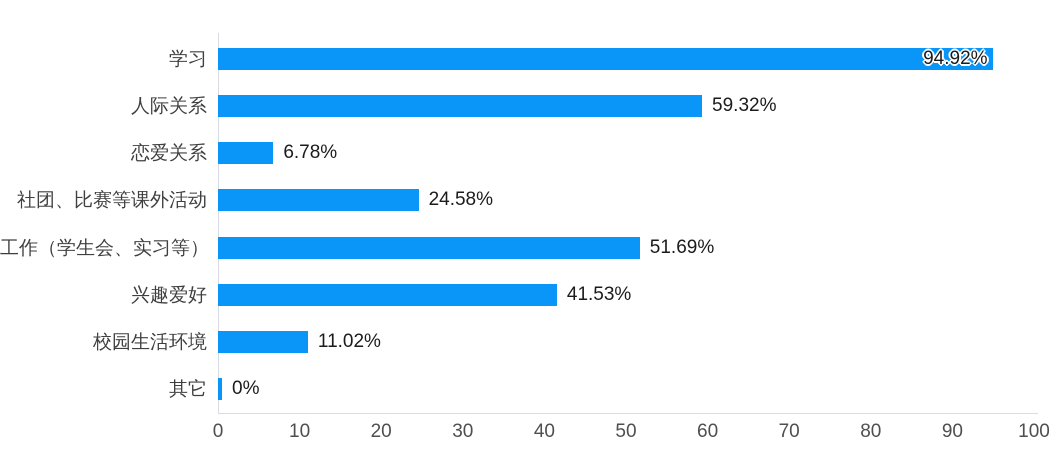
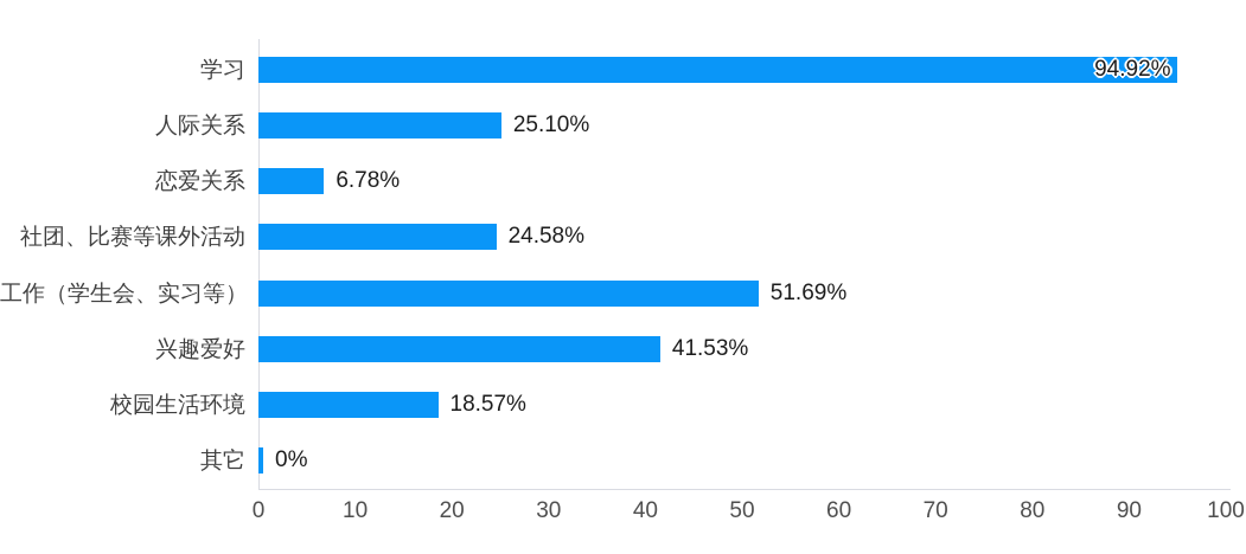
人际关系: 59.32% -> 25.10%
校园生活环境: 11.02% -> 18.57%
